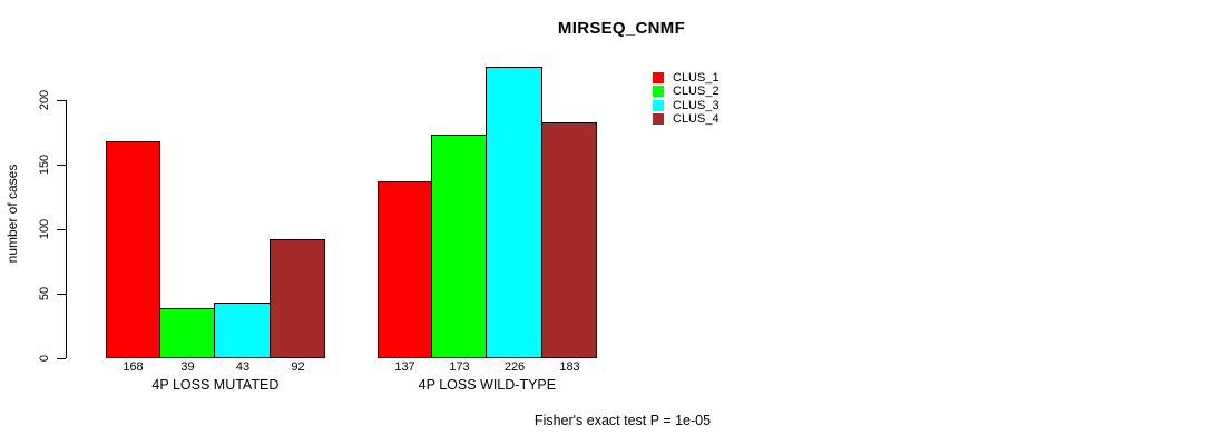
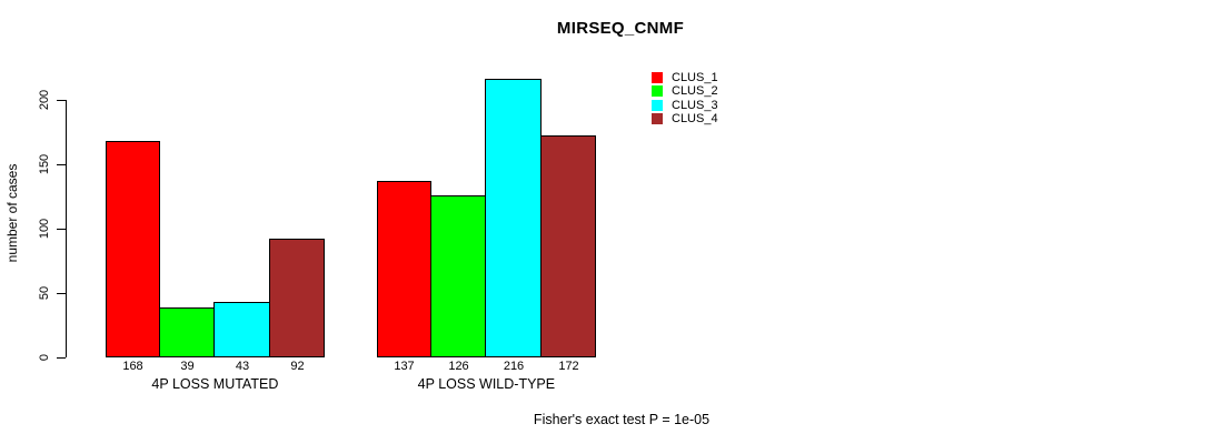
CLUS_2/4P LOSS WILD-TYPE: 173 -> 126
CLUS_3/4P LOSS WILD-TYPE: 226 -> 216
CLUS_4/4P LOSS WILD-TYPE: 183 -> 172
